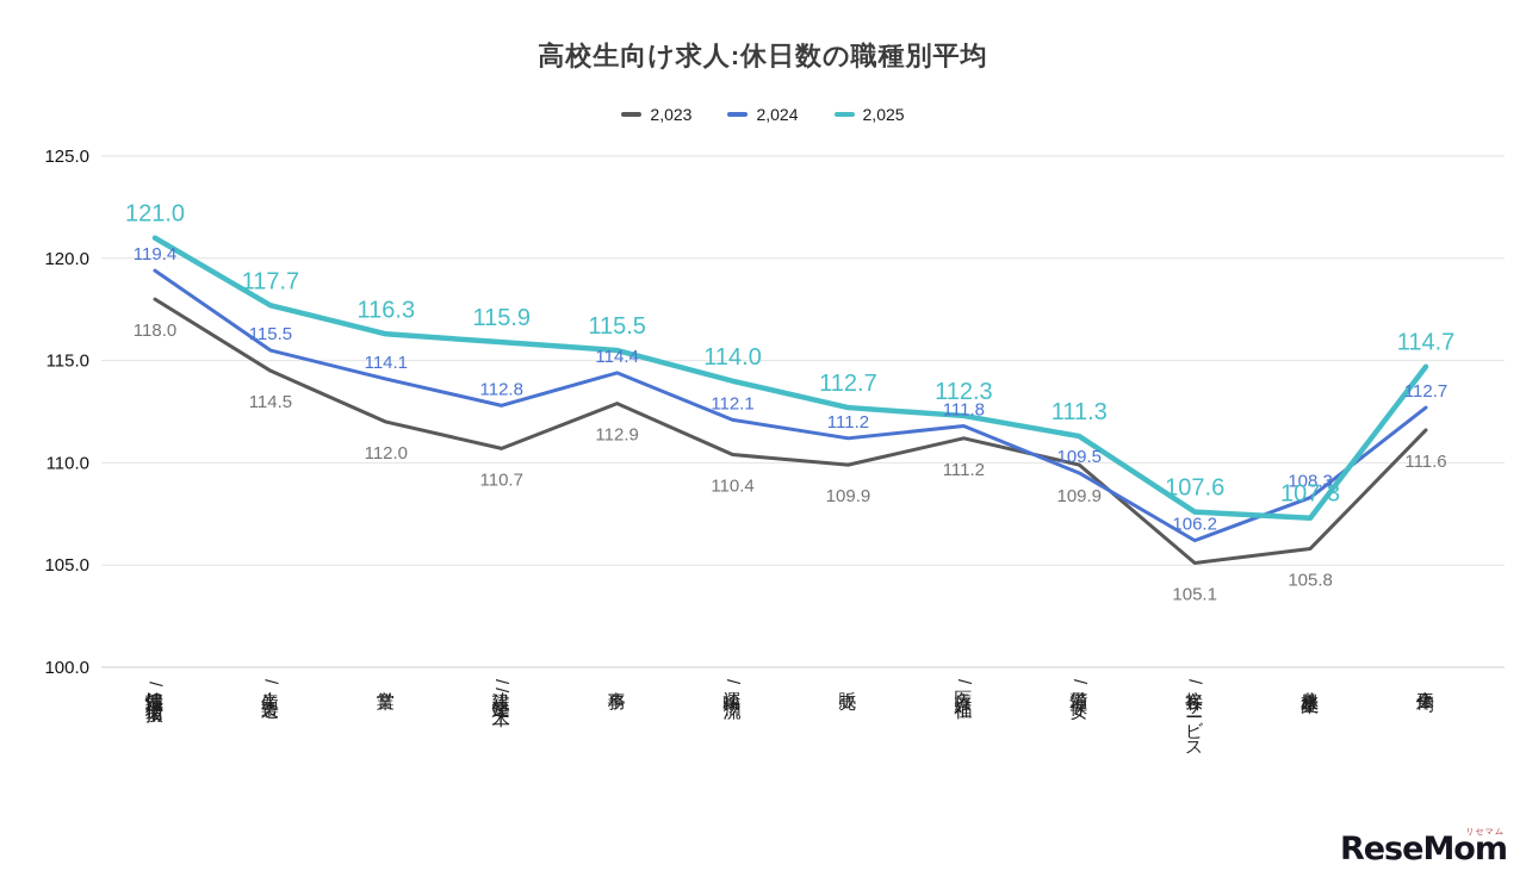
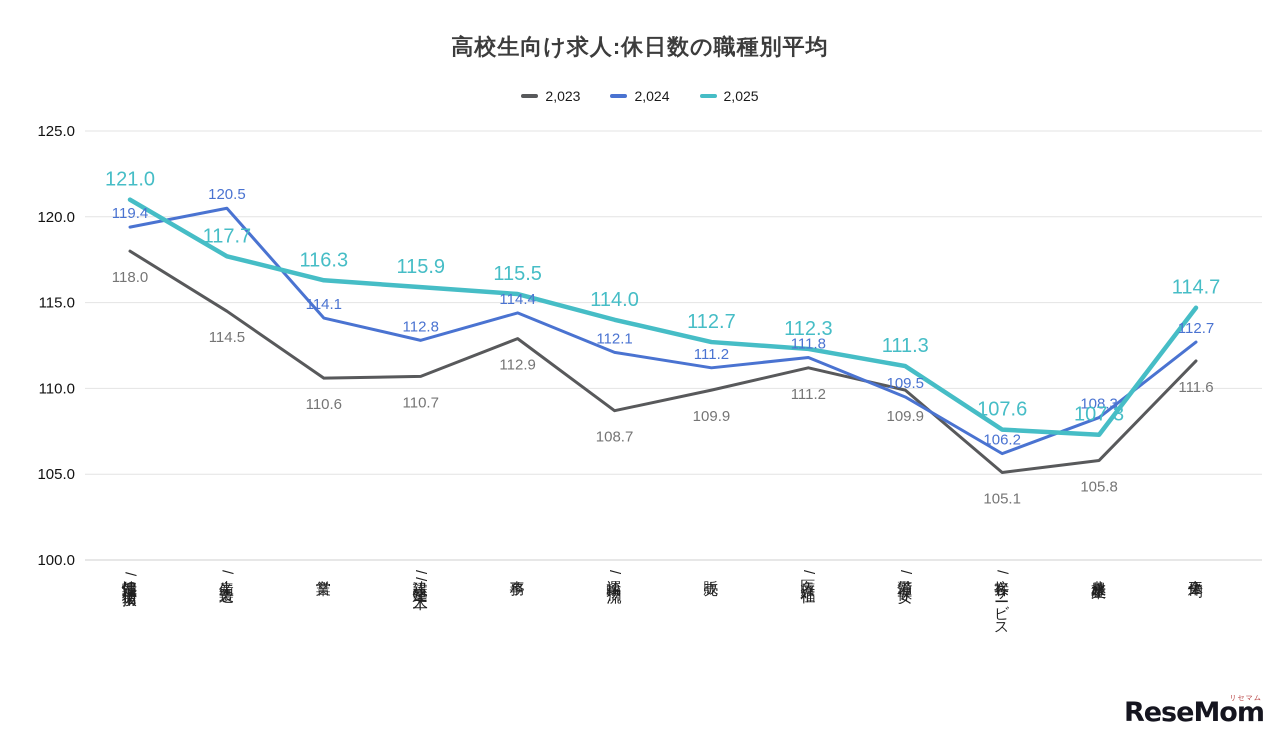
2,024/生産/製造: 115.5 -> 120.5
2,023/営業: 112.0 -> 110.6
2,023/運輸/物流: 110.4 -> 108.7
